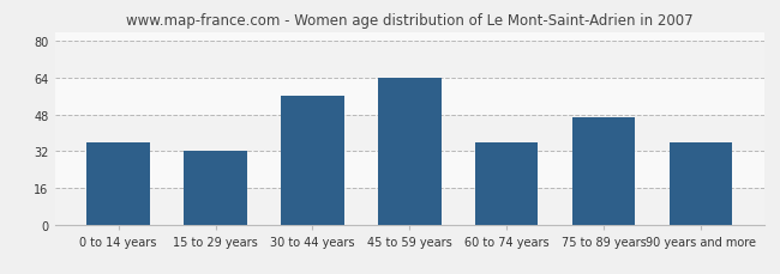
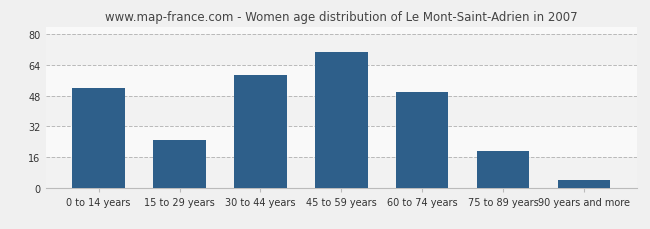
0 to 14 years: 36 -> 52
15 to 29 years: 32 -> 25
30 to 44 years: 56 -> 59
45 to 59 years: 64 -> 71
60 to 74 years: 36 -> 50
75 to 89 years: 47 -> 19
90 years and more: 36 -> 4
